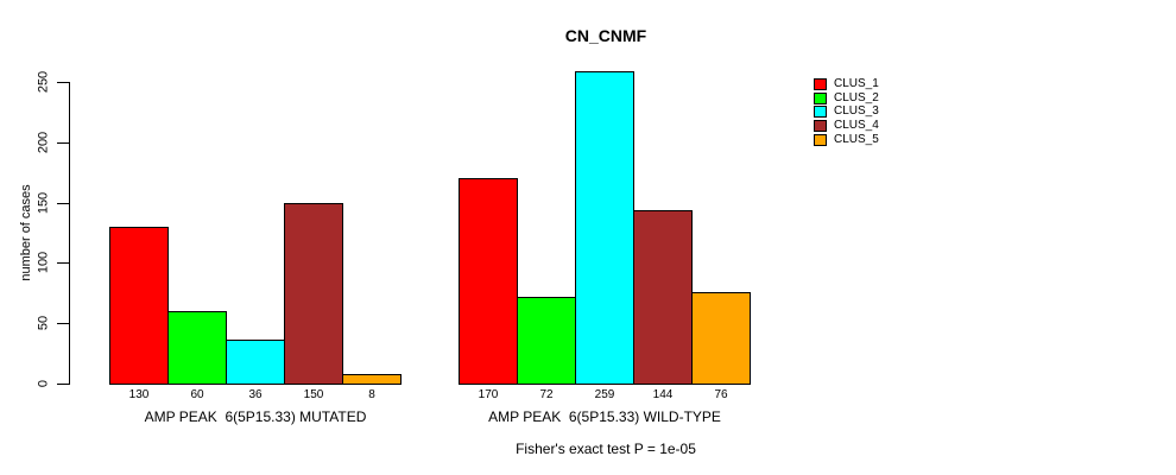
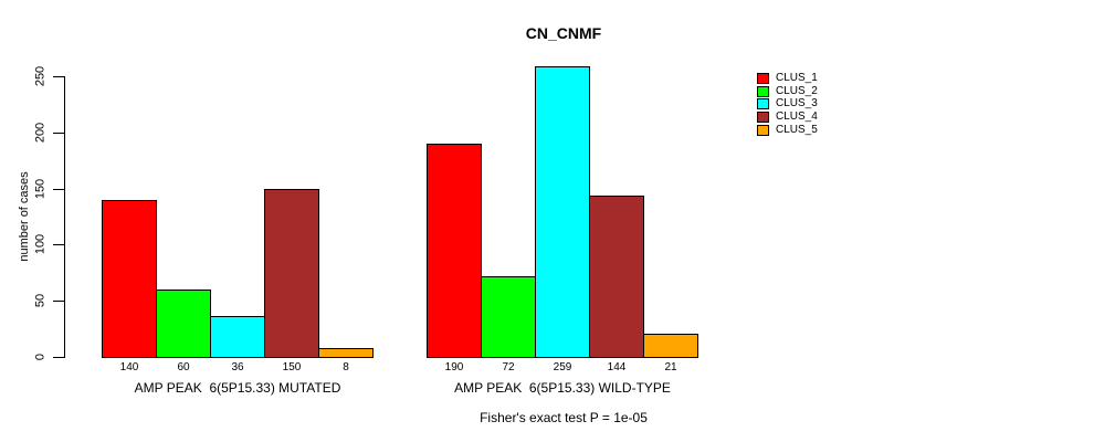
CLUS_1/AMP PEAK 6(5P15.33) MUTATED: 130 -> 140
CLUS_1/AMP PEAK 6(5P15.33) WILD-TYPE: 170 -> 190
CLUS_5/AMP PEAK 6(5P15.33) WILD-TYPE: 76 -> 21
